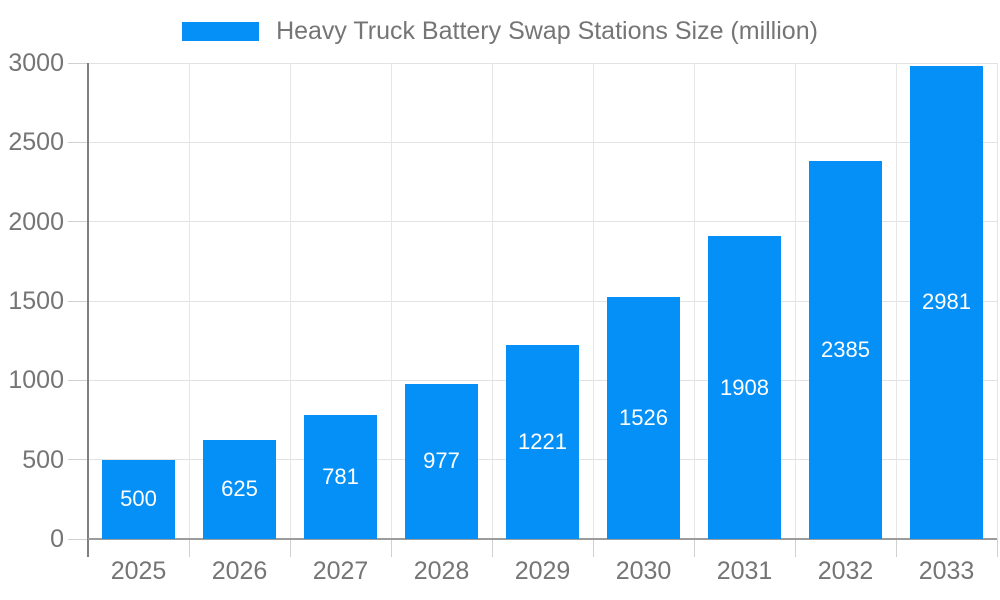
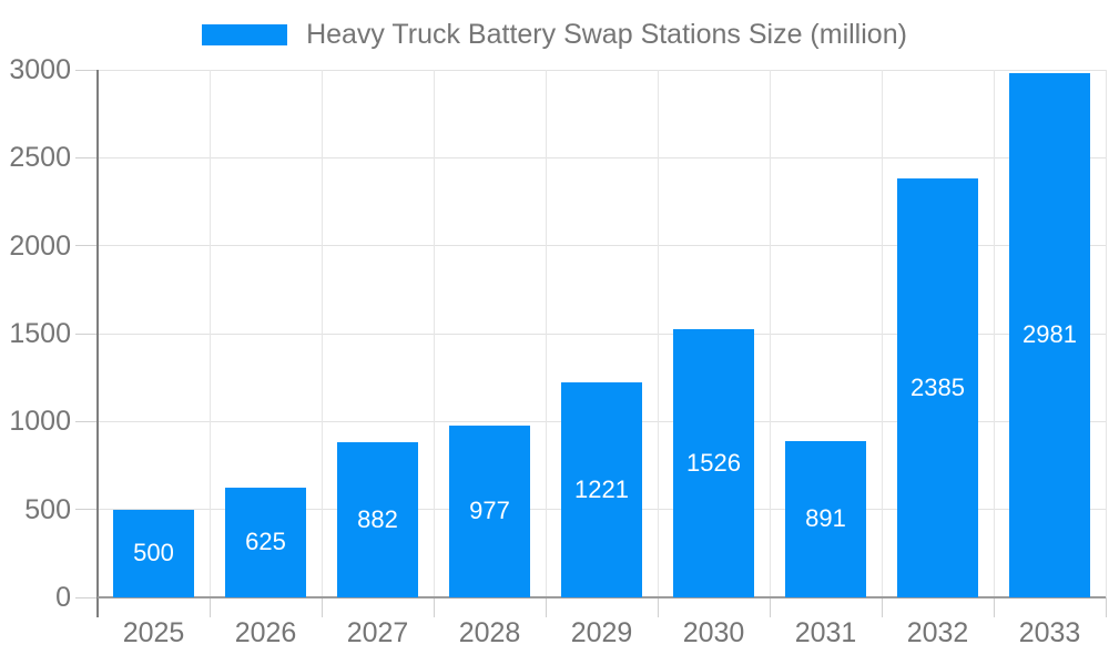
2027: 781 -> 882
2031: 1908 -> 891
